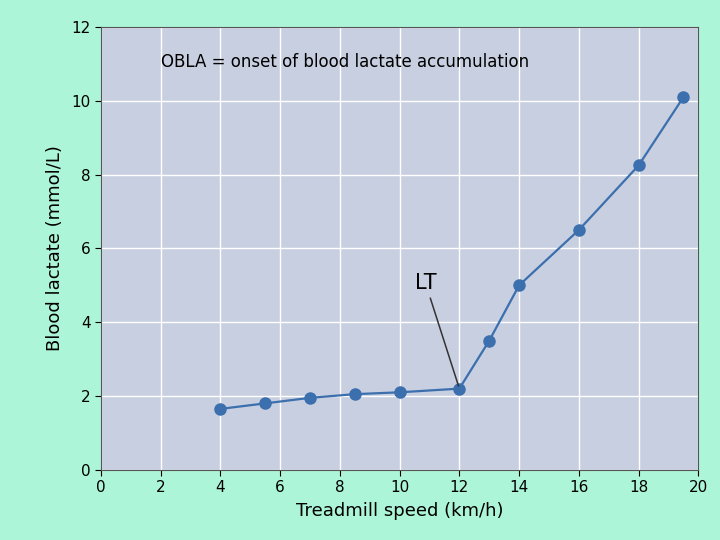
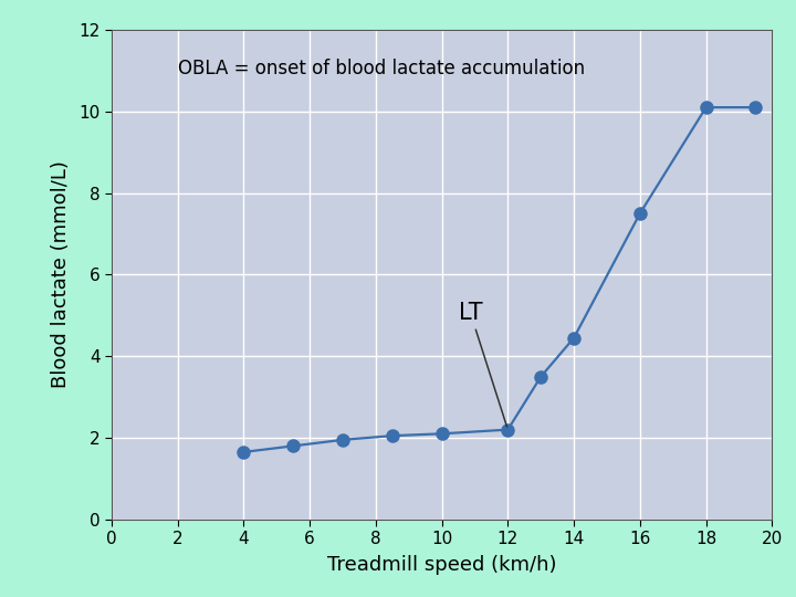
14: 5.00 -> 4.45
16: 6.50 -> 7.50
18: 8.25 -> 10.10
